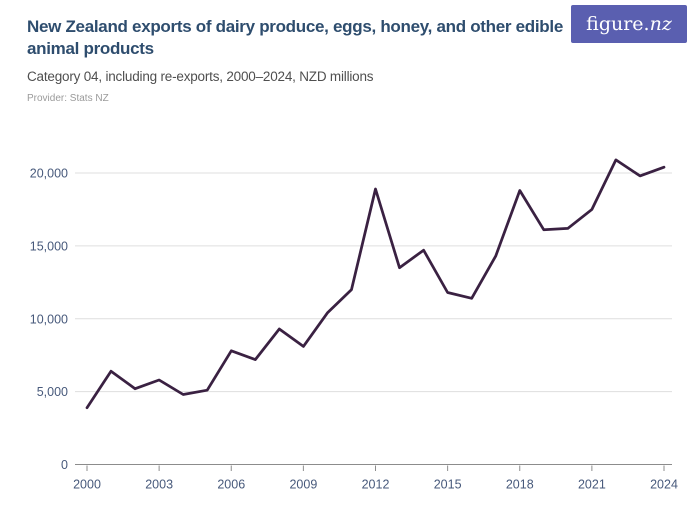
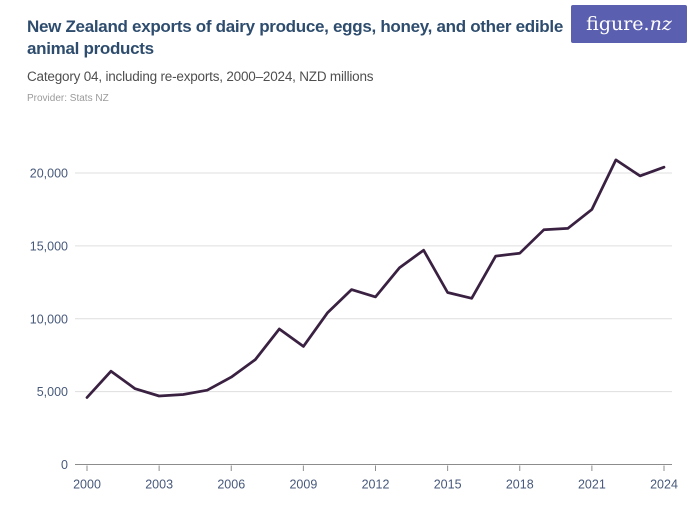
2000: 3900 -> 4600
2003: 5800 -> 4700
2006: 7800 -> 6000
2012: 18900 -> 11500
2018: 18800 -> 14500
